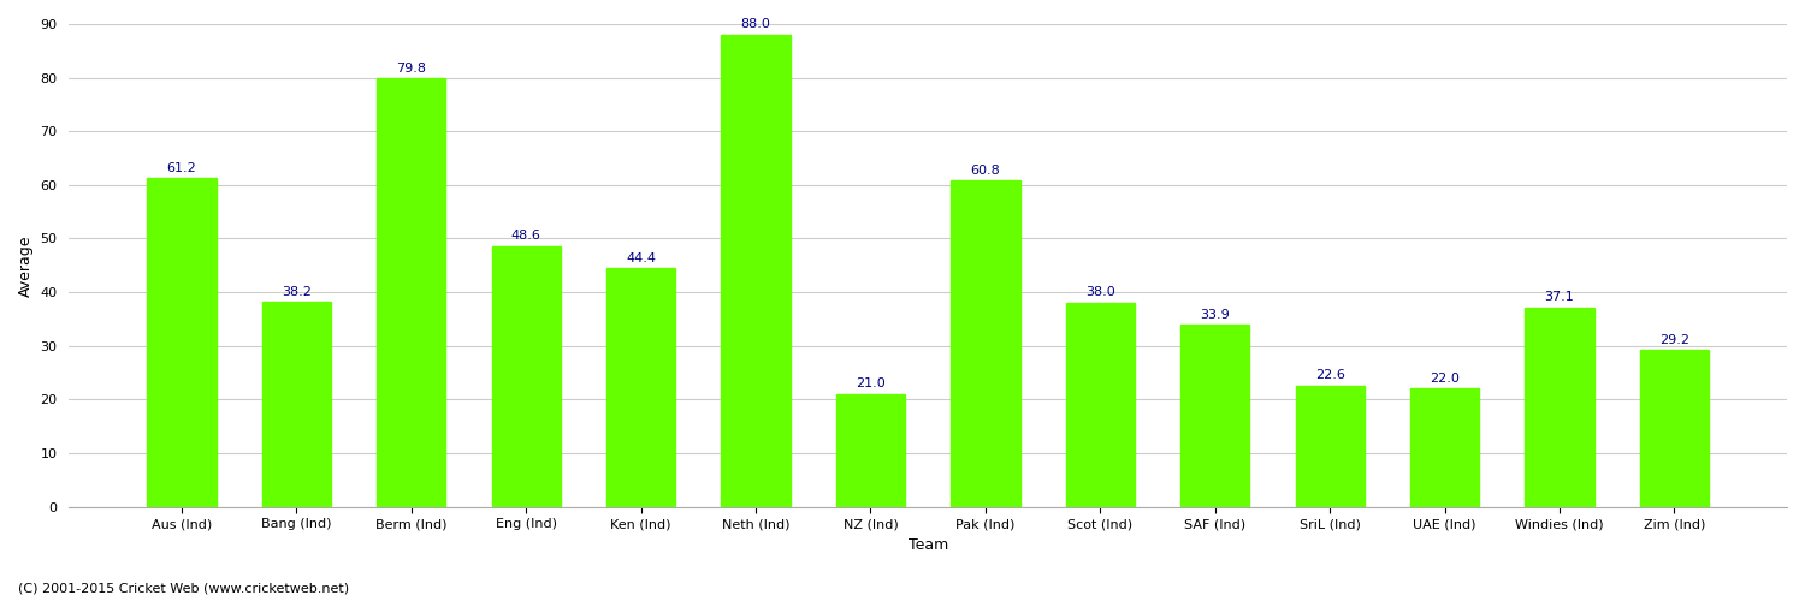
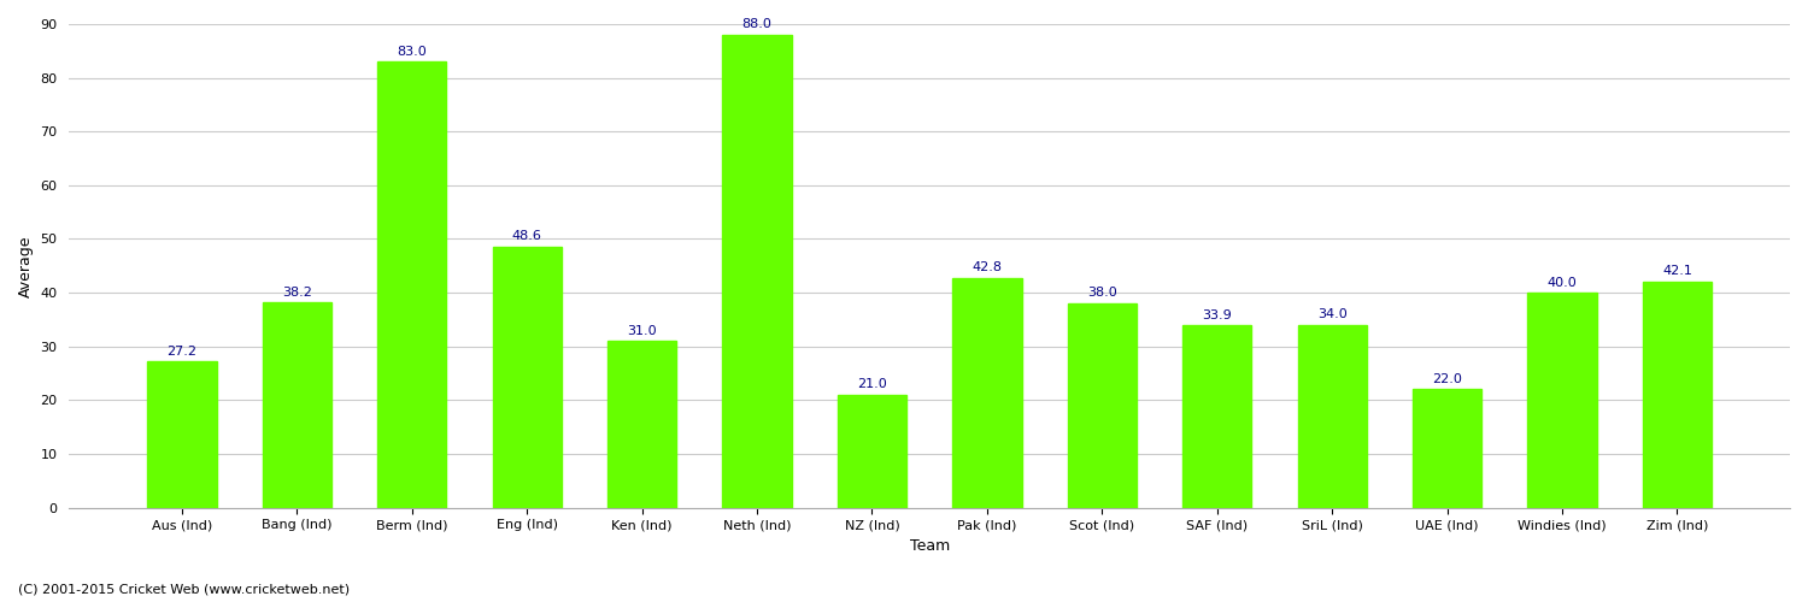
Aus (Ind): 61.2 -> 27.2
Berm (Ind): 79.8 -> 83.0
Ken (Ind): 44.4 -> 31.0
Pak (Ind): 60.8 -> 42.8
SriL (Ind): 22.6 -> 34.0
Windies (Ind): 37.1 -> 40.0
Zim (Ind): 29.2 -> 42.1
